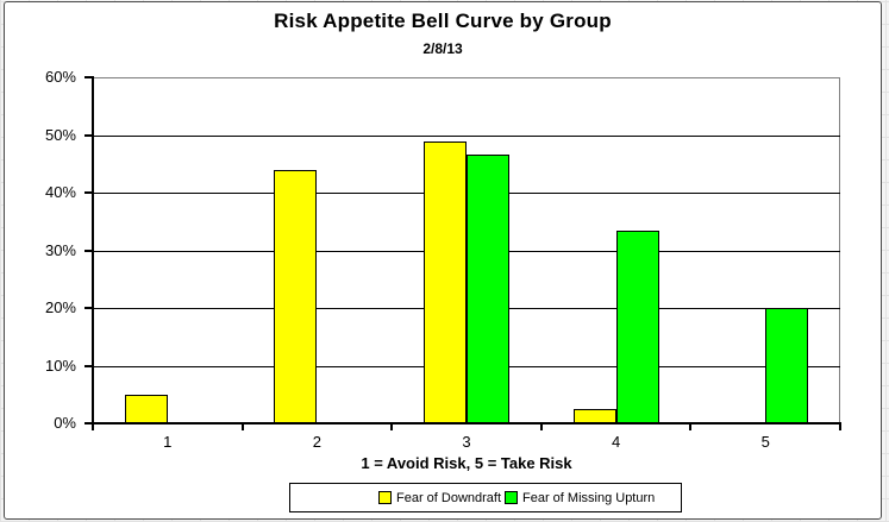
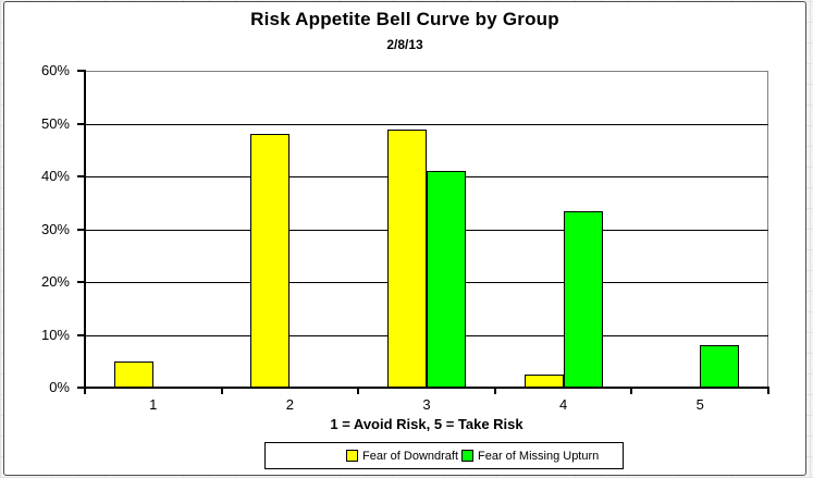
Fear of Downdraft/2: 44% -> 48%
Fear of Missing Upturn/3: 47% -> 41%
Fear of Missing Upturn/5: 20% -> 8%
